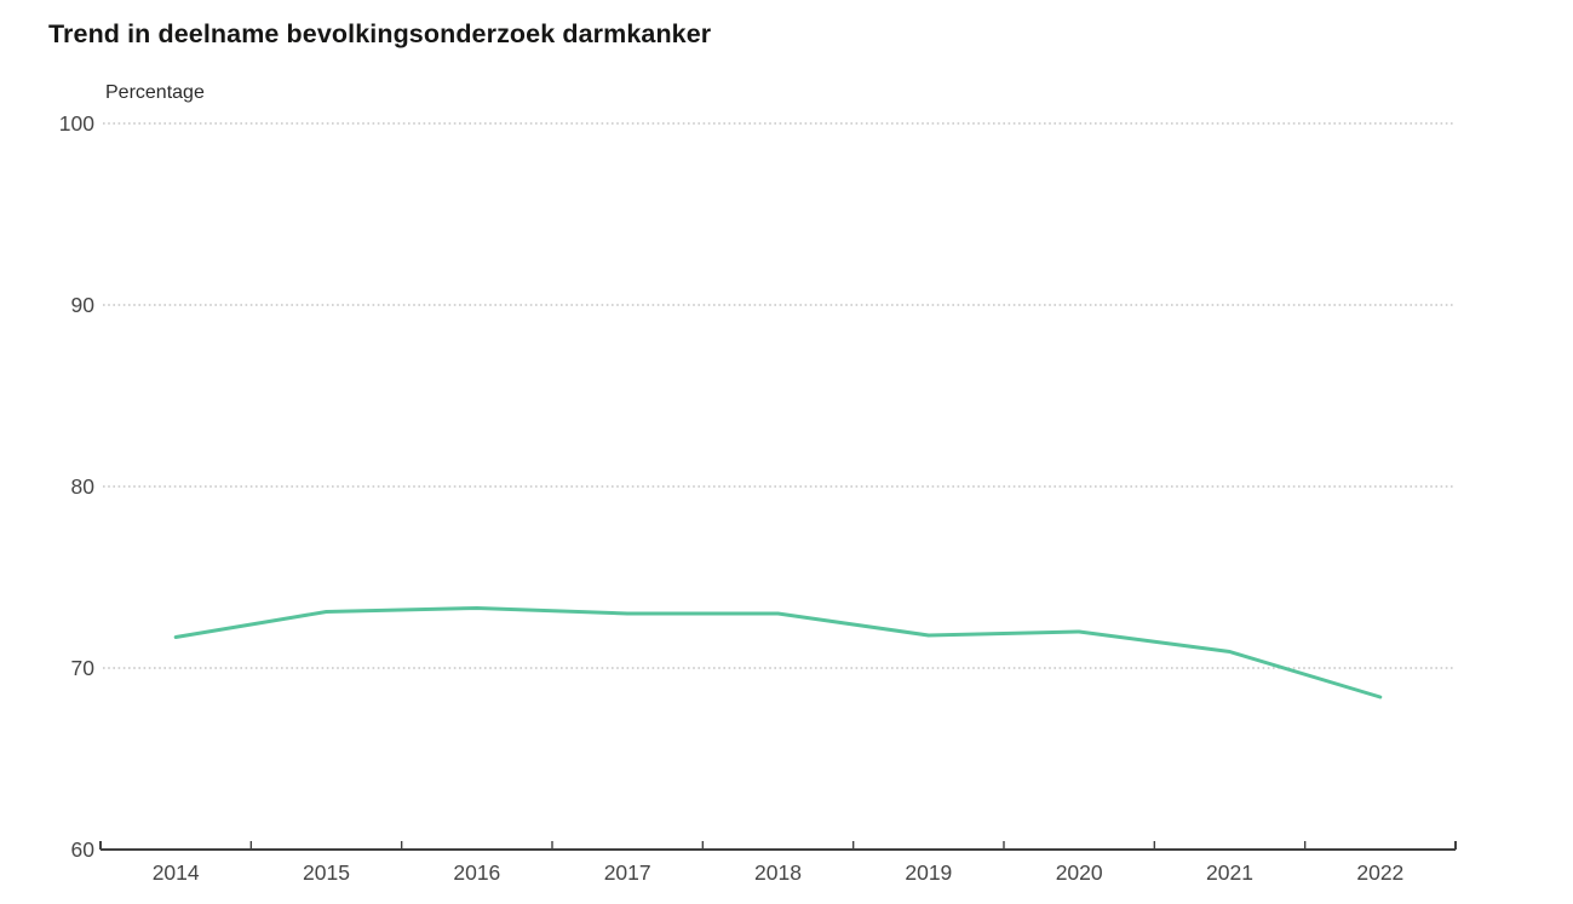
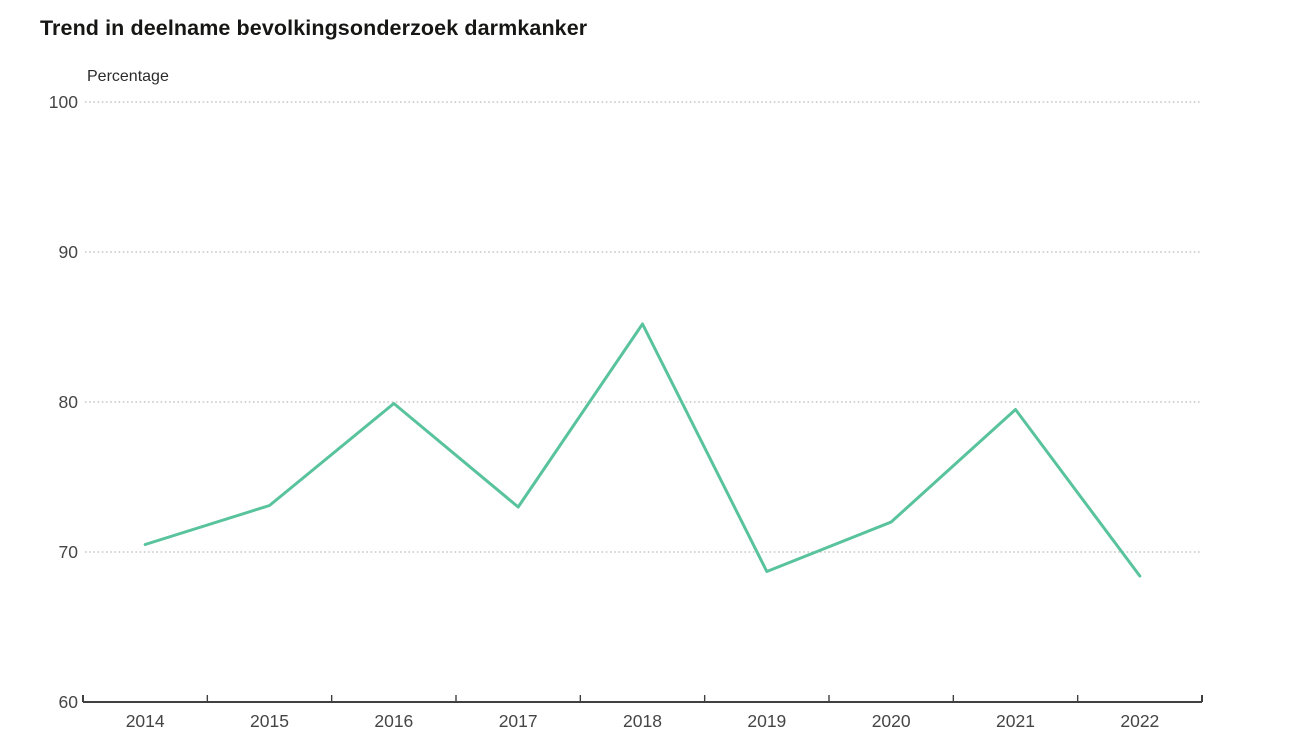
2014: 71.7 -> 70.5
2016: 73.3 -> 79.9
2018: 73.0 -> 85.2
2019: 71.8 -> 68.7
2021: 70.9 -> 79.5
